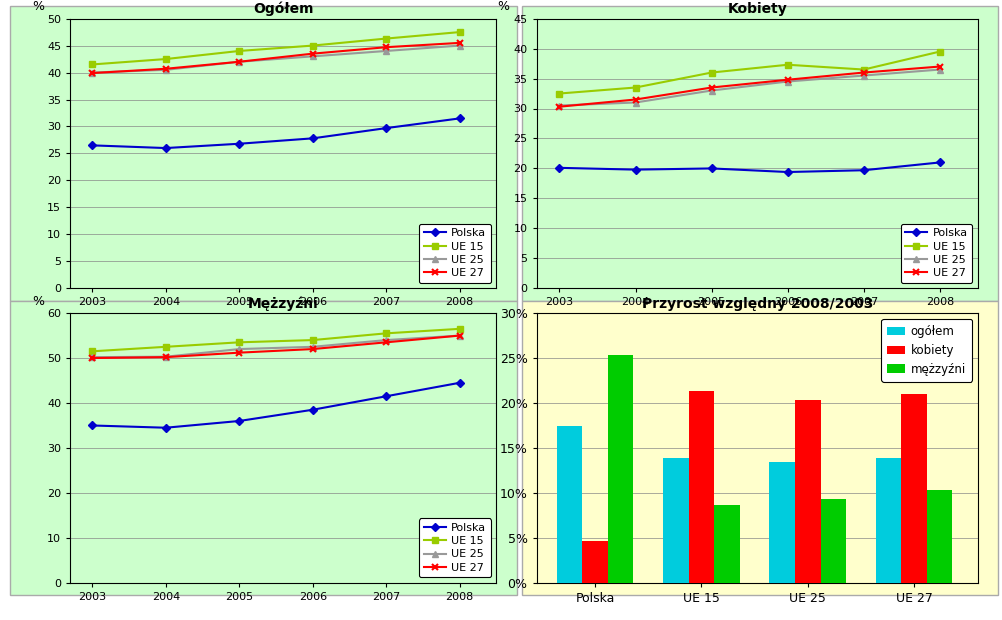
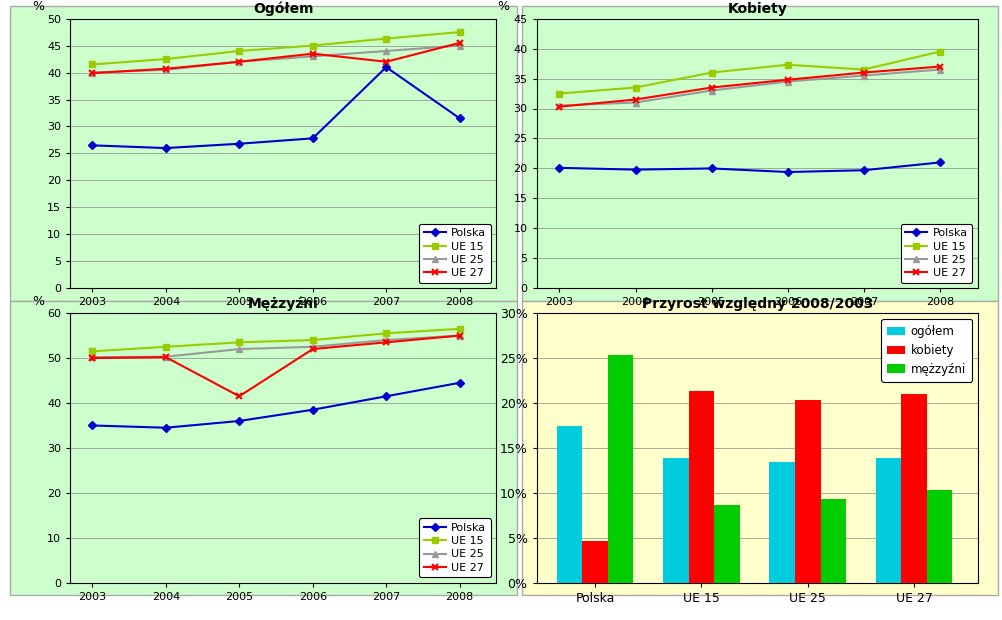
Ogółem/Polska/2007: 29.7 -> 41.0
Ogółem/UE 27/2007: 44.7 -> 42.0
UE 27/2005: 51.2 -> 41.5
